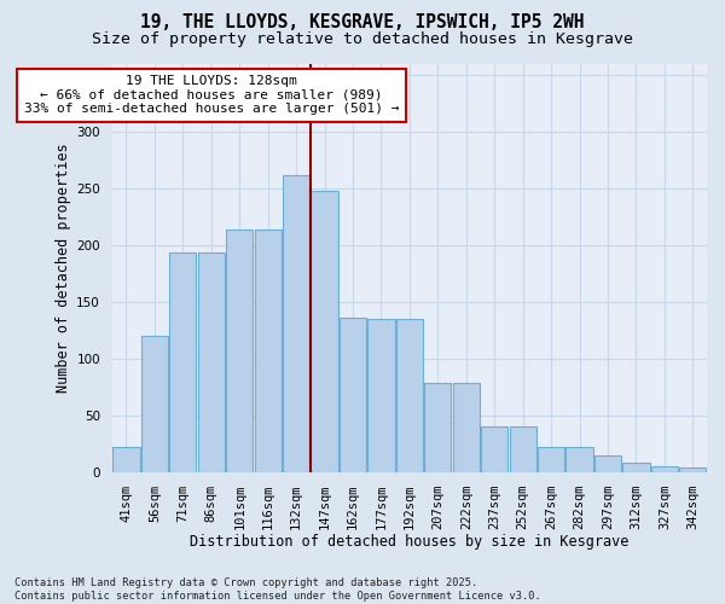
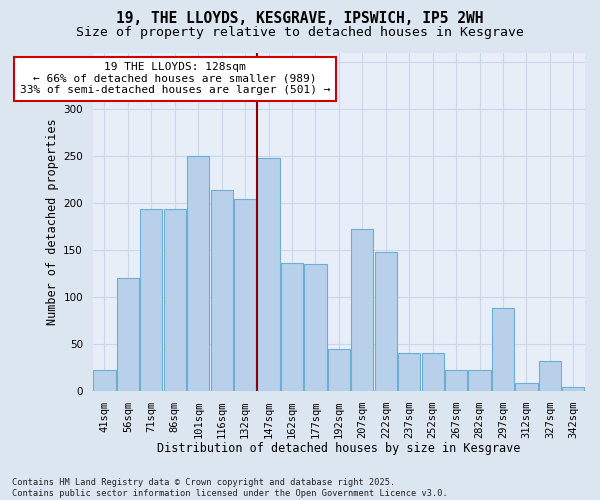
101sqm: 214 -> 250
132sqm: 261 -> 204
192sqm: 135 -> 44
207sqm: 78 -> 172
222sqm: 78 -> 148
297sqm: 14 -> 88
327sqm: 5 -> 32
